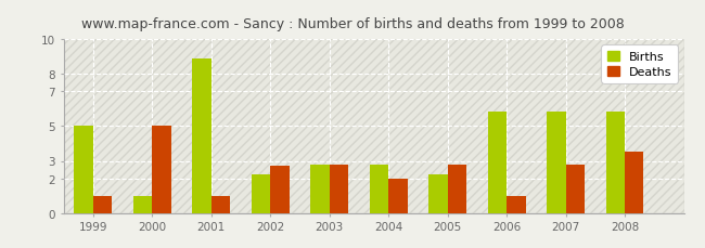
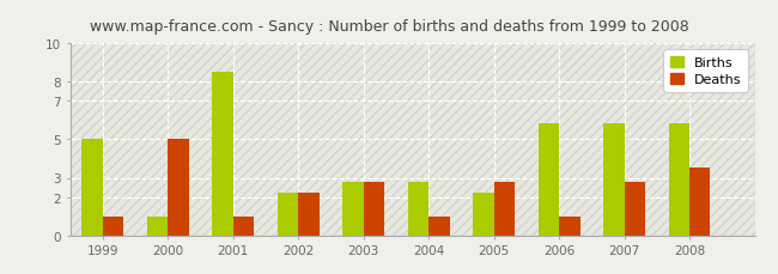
Births/2001: 8.9 -> 8.5
Deaths/2002: 2.7 -> 2.2
Deaths/2004: 2.0 -> 1.0
